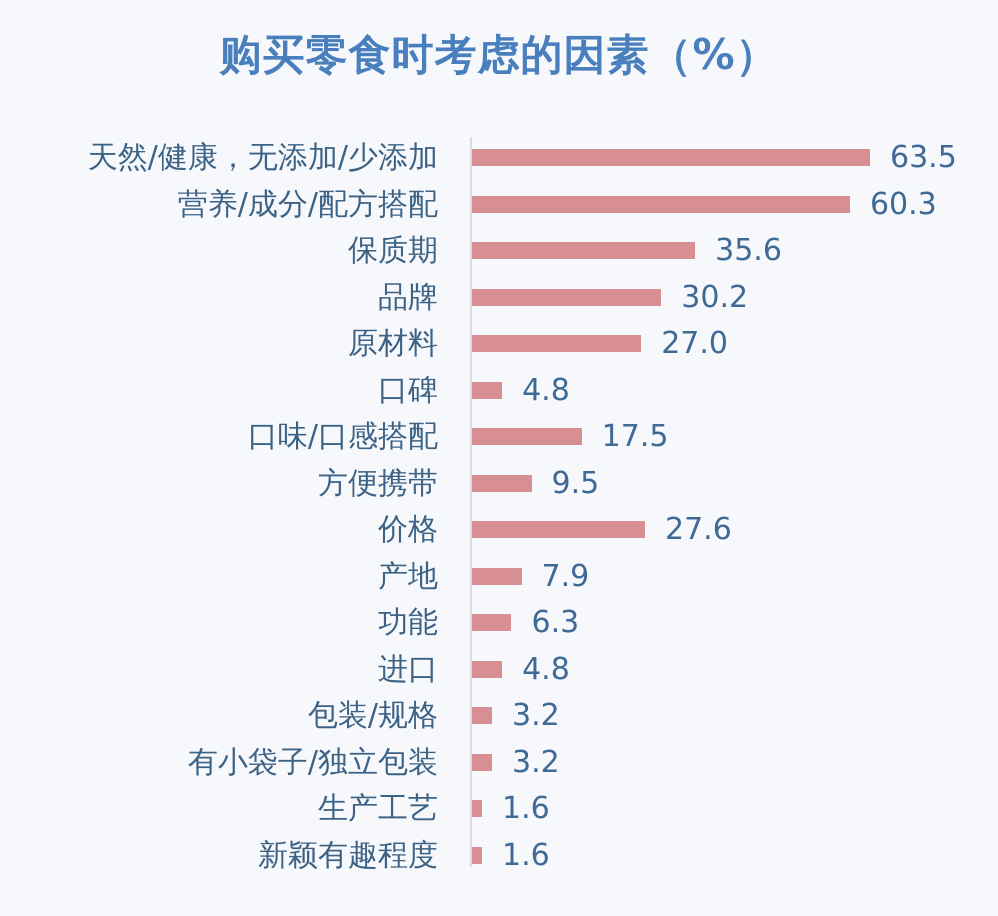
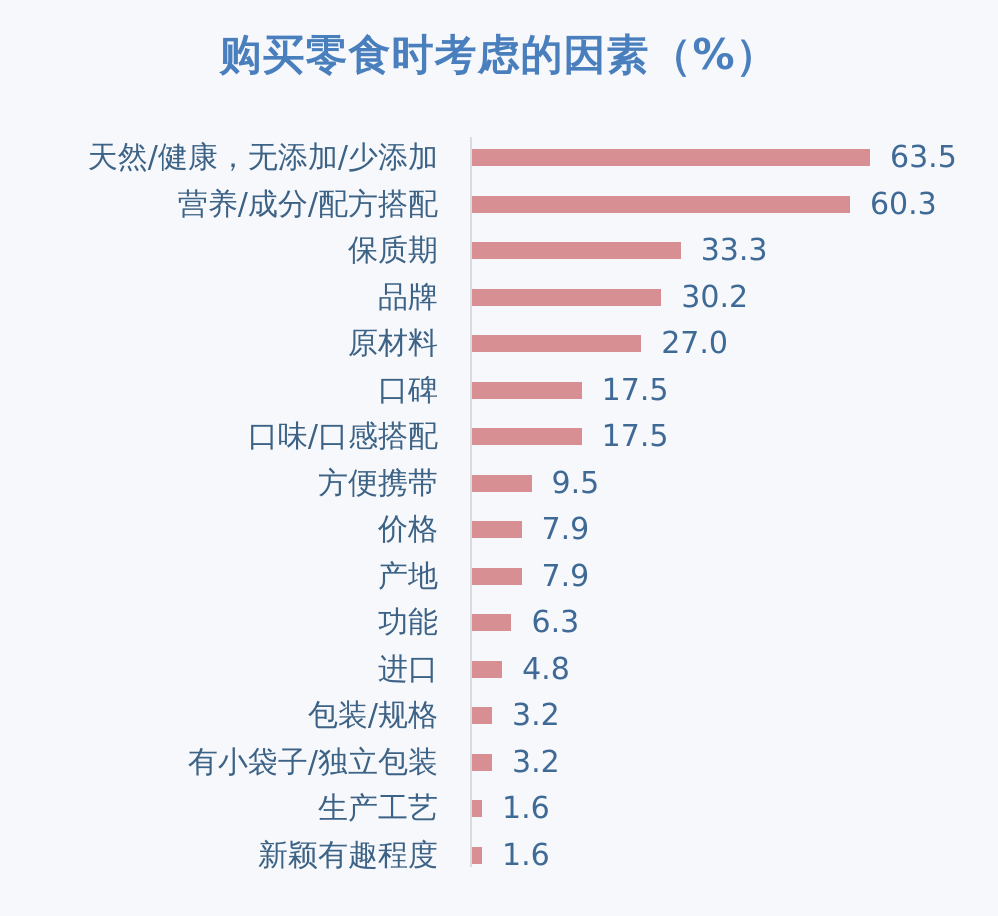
保质期: 35.6 -> 33.3
口碑: 4.8 -> 17.5
价格: 27.6 -> 7.9
